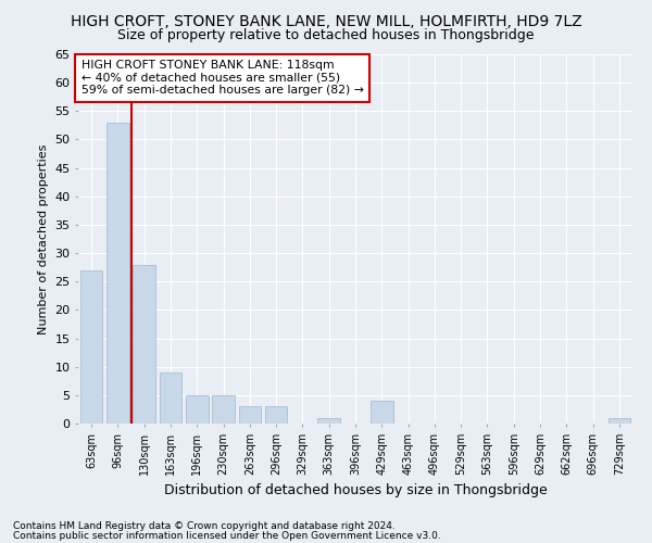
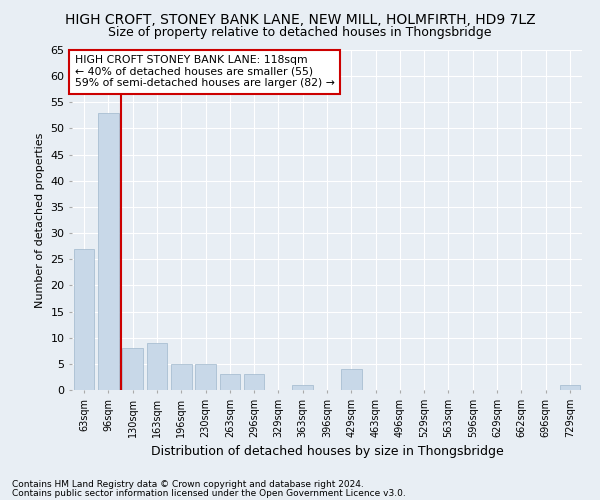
130sqm: 28 -> 8
